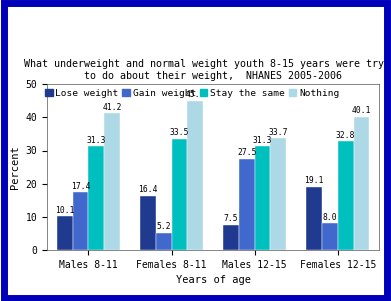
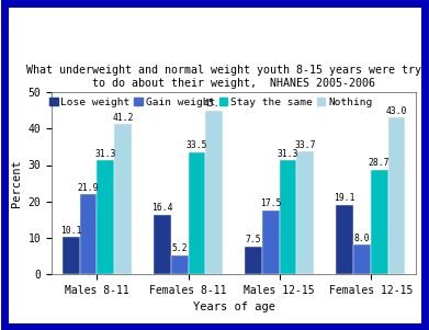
Gain weight/Males 8-11: 17.4 -> 21.9
Gain weight/Males 12-15: 27.5 -> 17.5
Stay the same/Females 12-15: 32.8 -> 28.7
Nothing/Females 12-15: 40.1 -> 43.0
